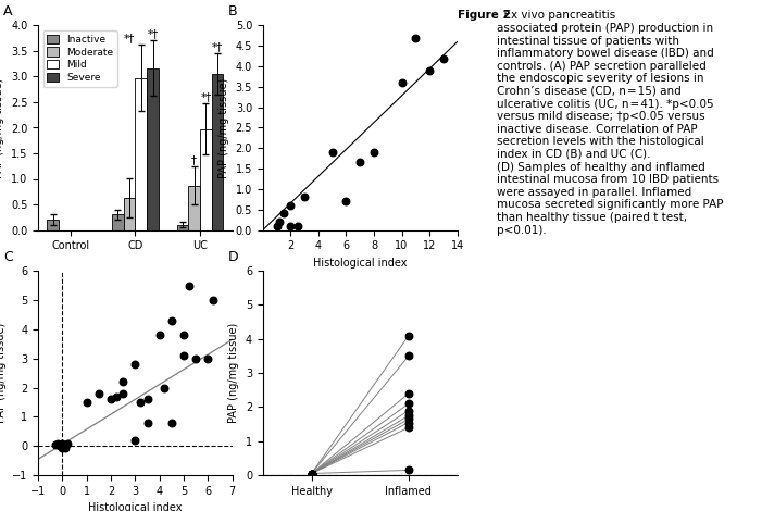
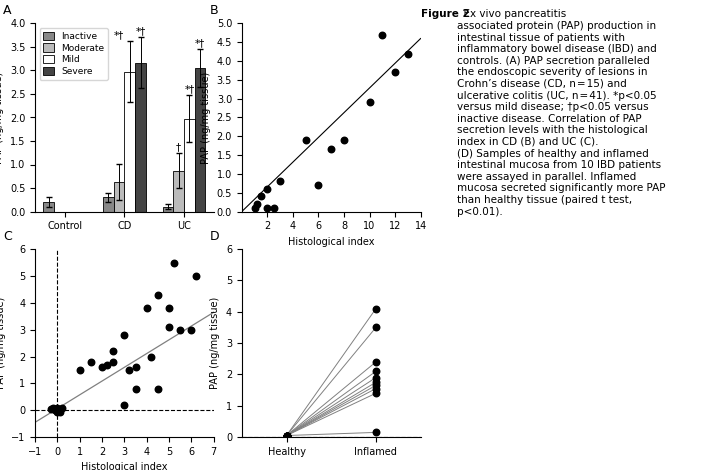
10: 3.60 -> 2.90
12: 3.90 -> 3.70
